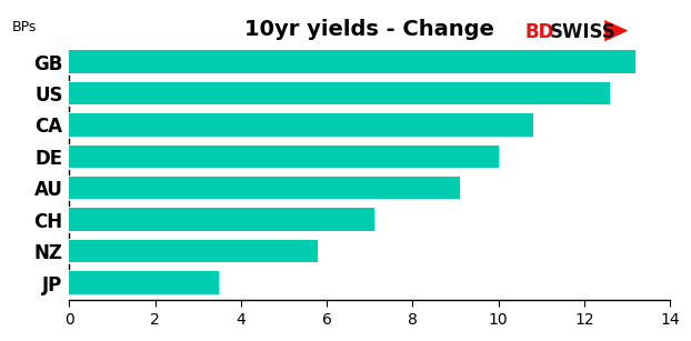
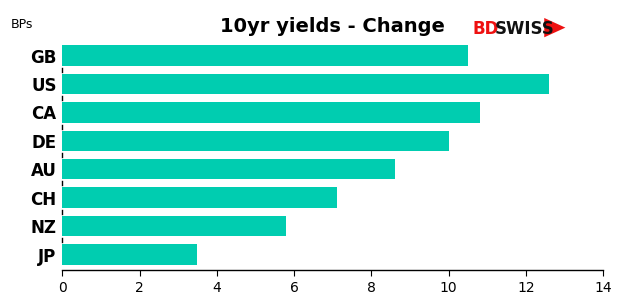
GB: 13.2 -> 10.5
AU: 9.1 -> 8.6
